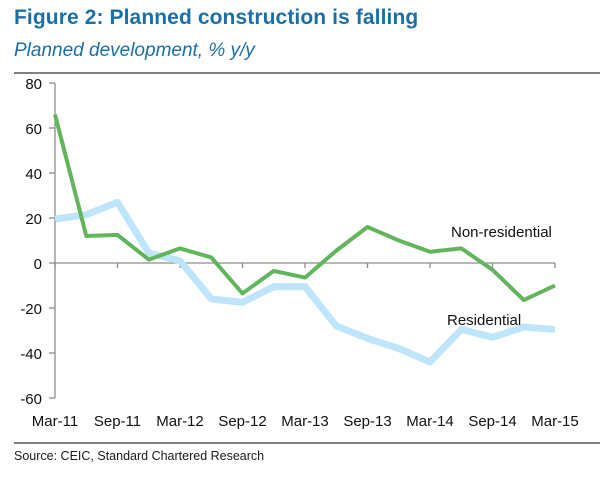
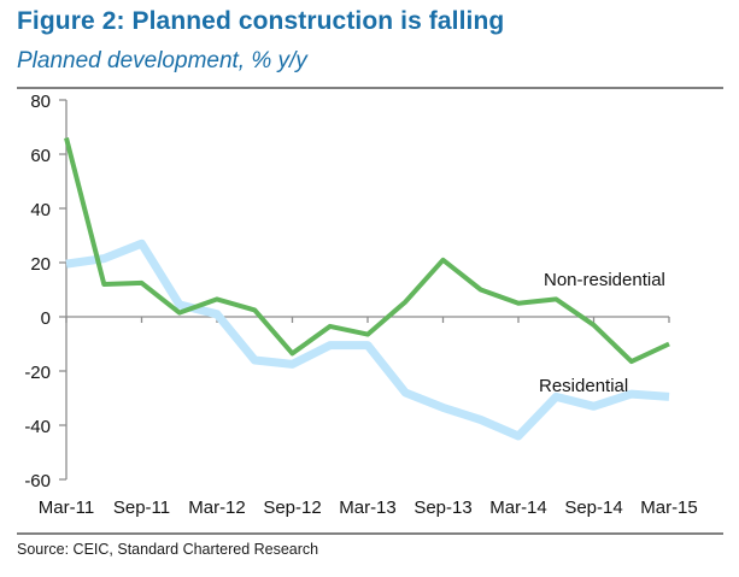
Non-residential/Sep-13: 16 -> 21
